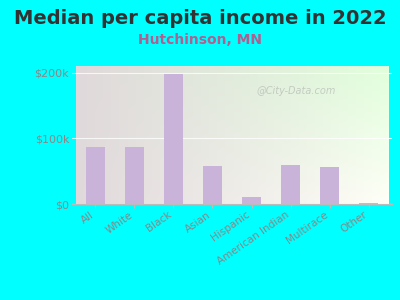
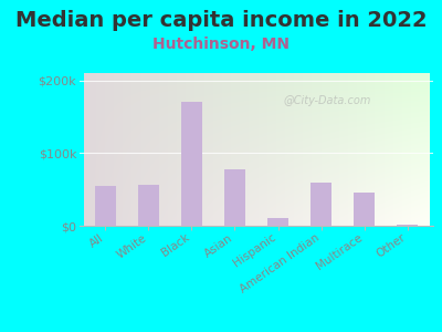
All: $86k -> $55k
White: $86k -> $57k
Black: $198k -> $170k
Asian: $58k -> $78k
Multirace: $56k -> $45k
